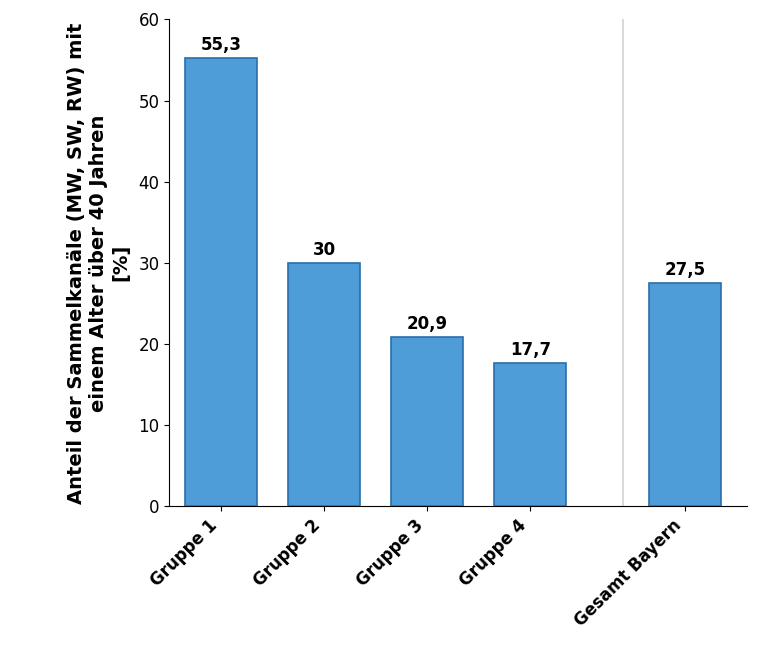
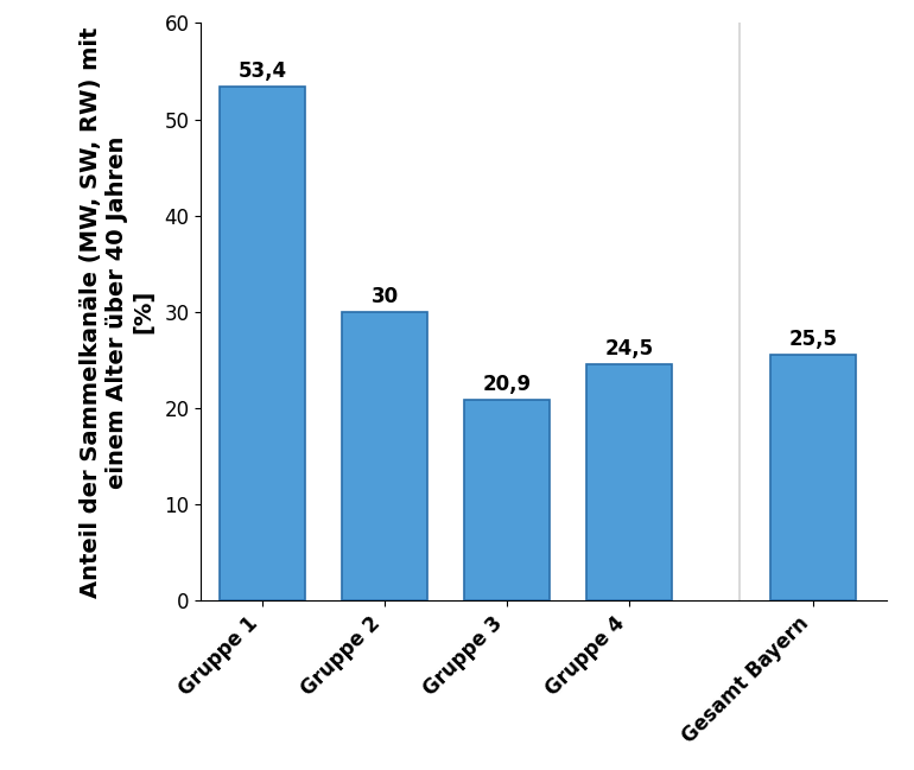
Gruppe 1: 55,3 -> 53,4
Gruppe 4: 17,7 -> 24,5
Gesamt Bayern: 27,5 -> 25,5
